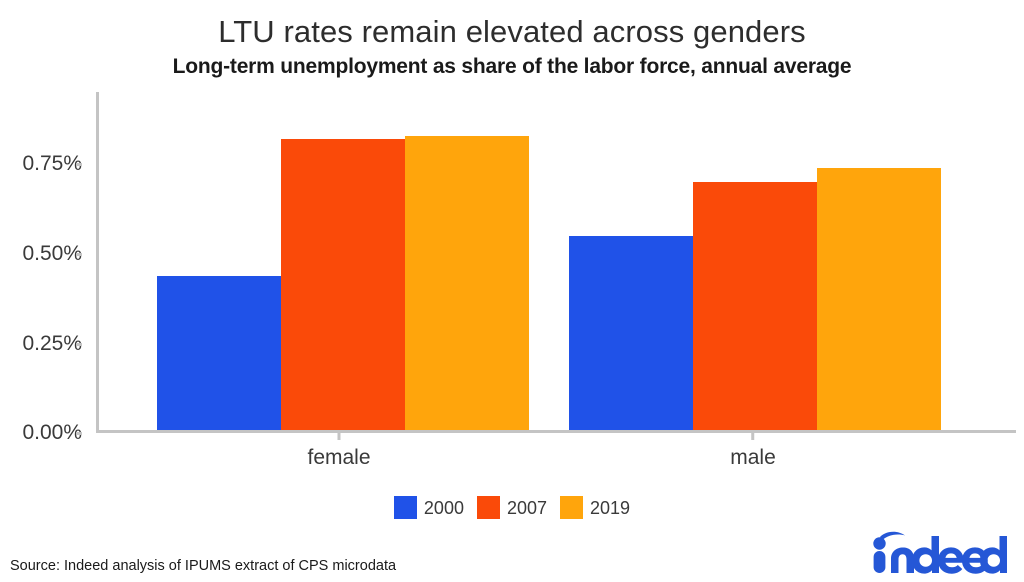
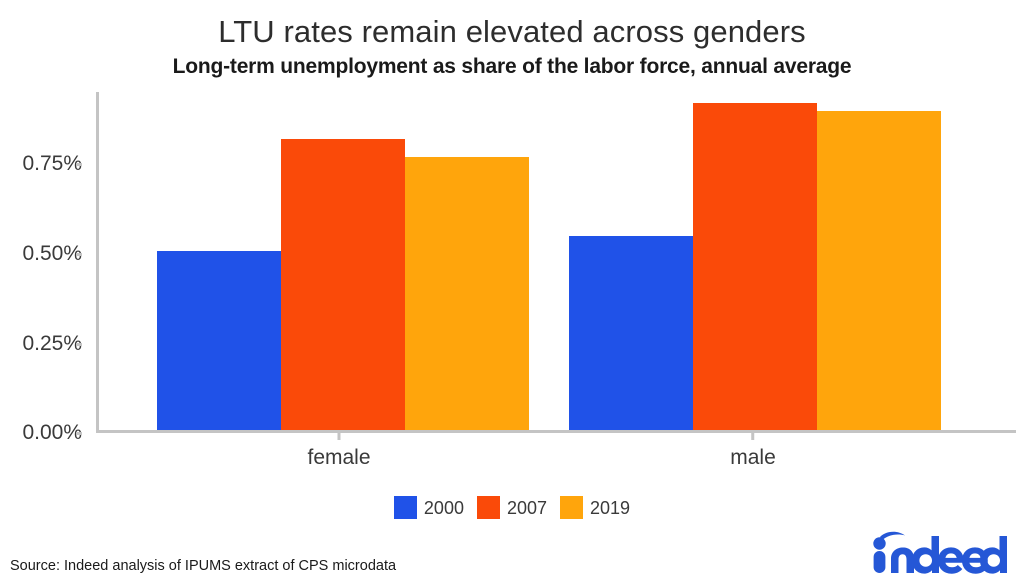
2000/female: 0.43% -> 0.50%
2019/female: 0.82% -> 0.76%
2007/male: 0.69% -> 0.91%
2019/male: 0.73% -> 0.89%
